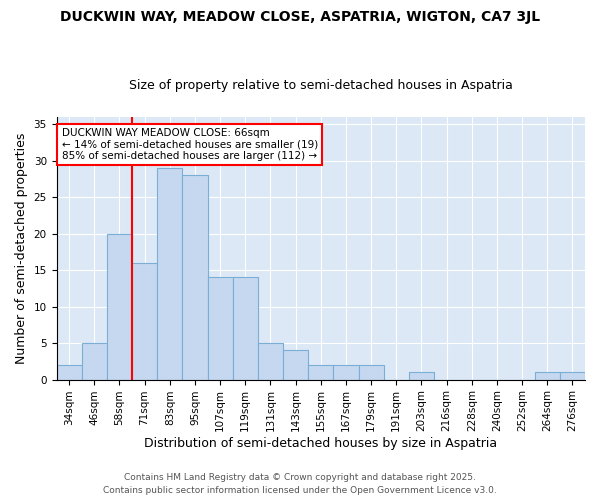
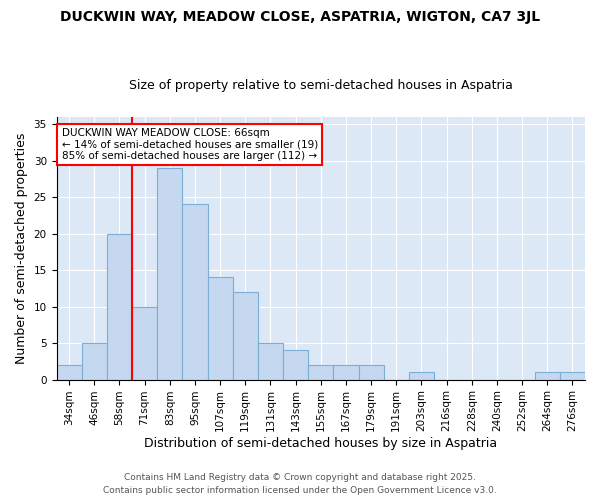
71sqm: 16 -> 10
95sqm: 28 -> 24
119sqm: 14 -> 12
